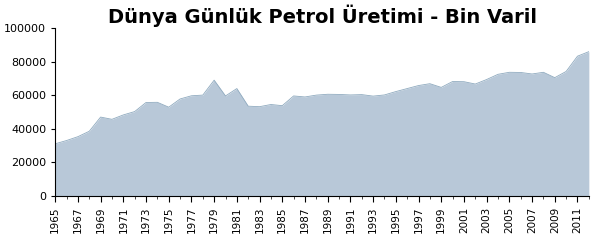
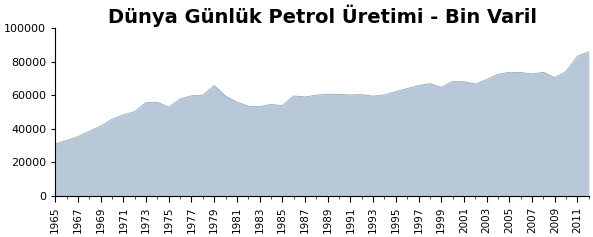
1969: 47000 -> 42000
1979: 69000 -> 66000
1981: 64000 -> 56000
